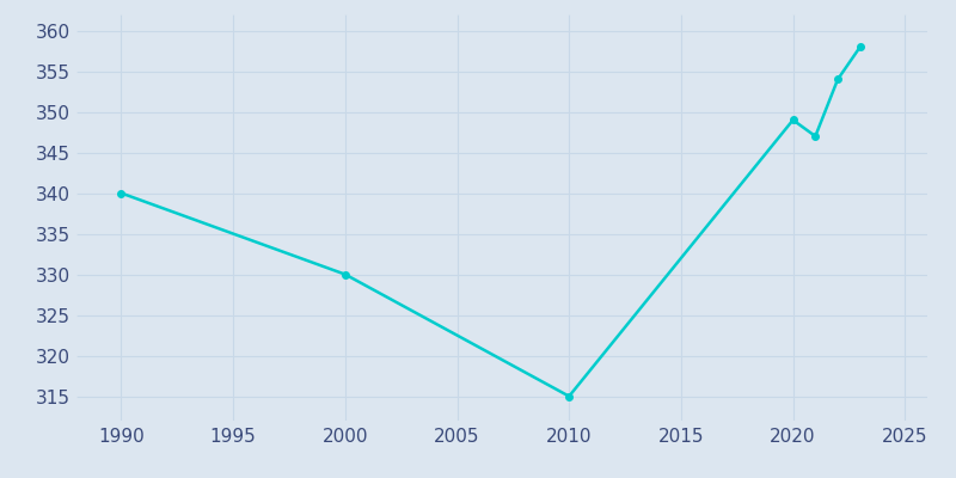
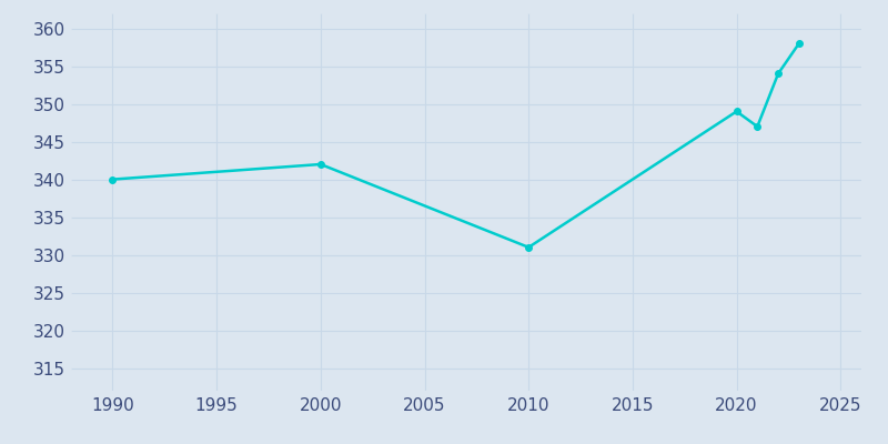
2000: 330 -> 342
2010: 315 -> 331
